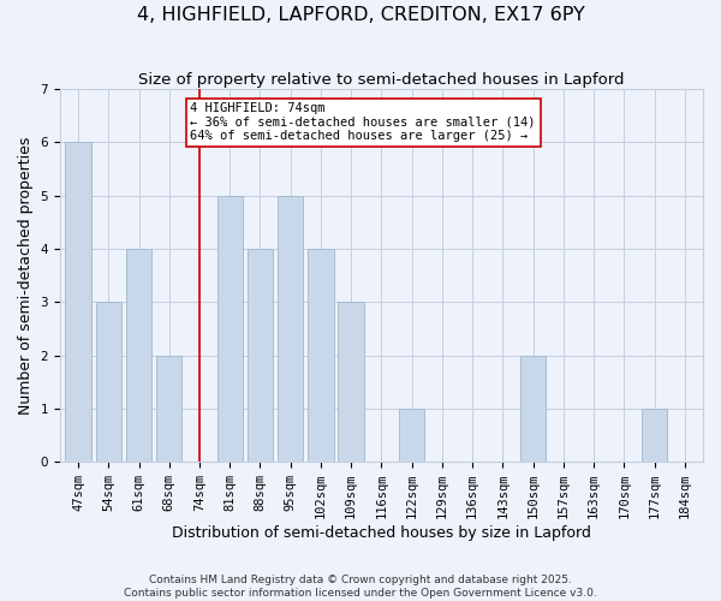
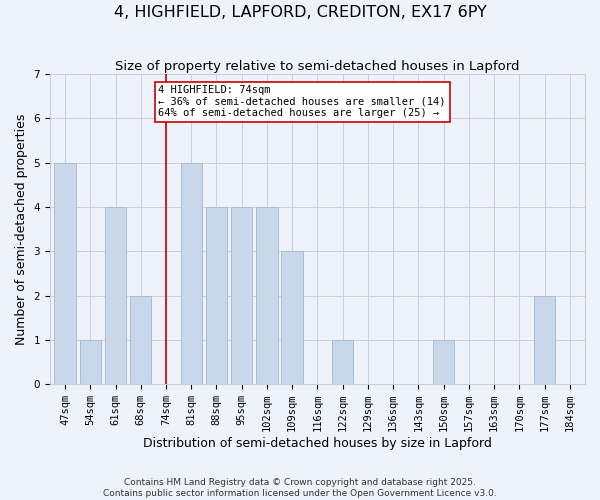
47sqm: 6 -> 5
54sqm: 3 -> 1
95sqm: 5 -> 4
150sqm: 2 -> 1
177sqm: 1 -> 2
